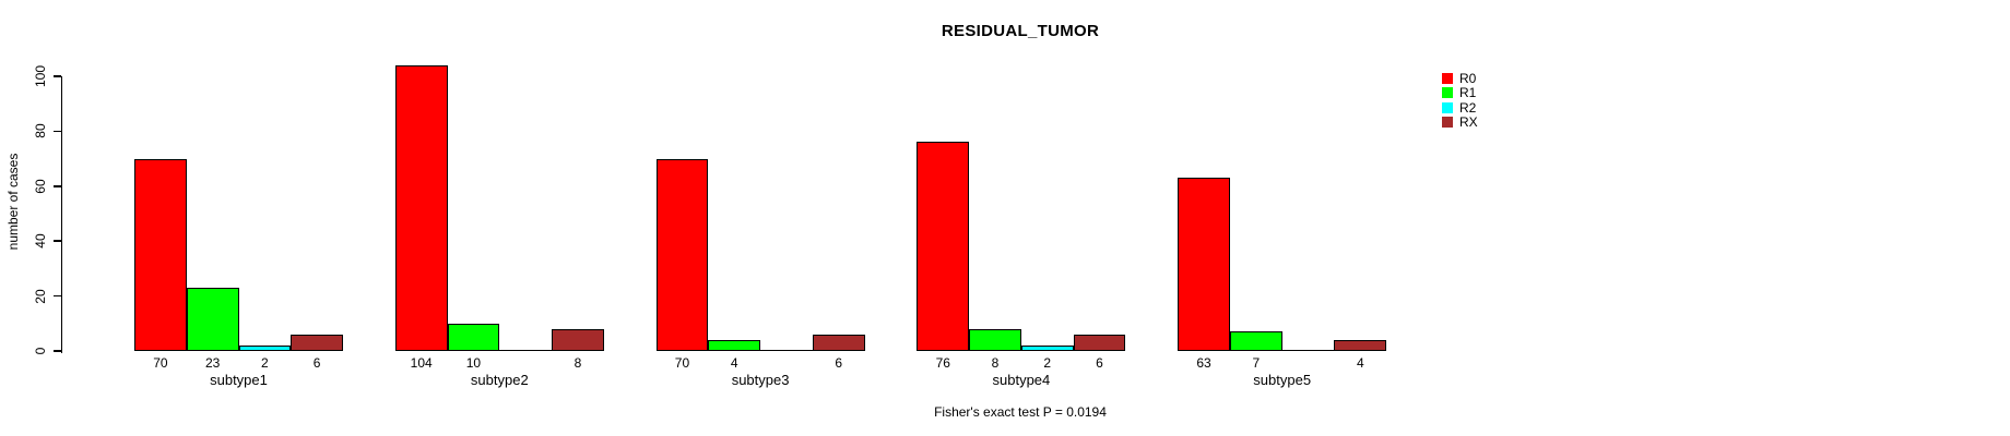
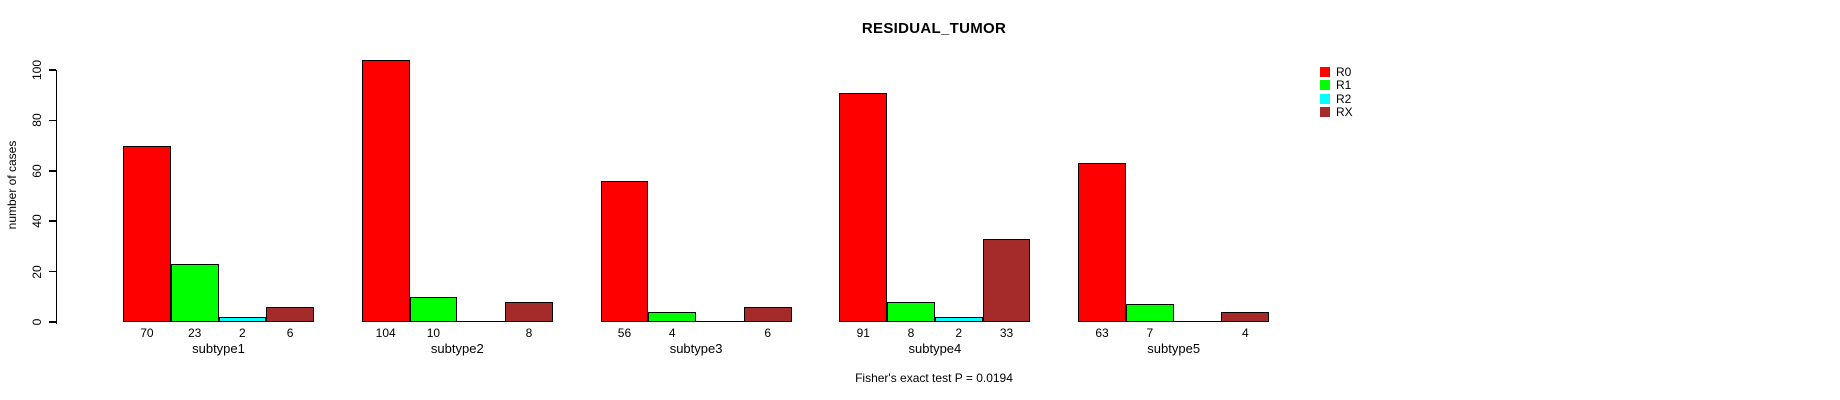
R0/subtype3: 70 -> 56
R0/subtype4: 76 -> 91
RX/subtype4: 6 -> 33
